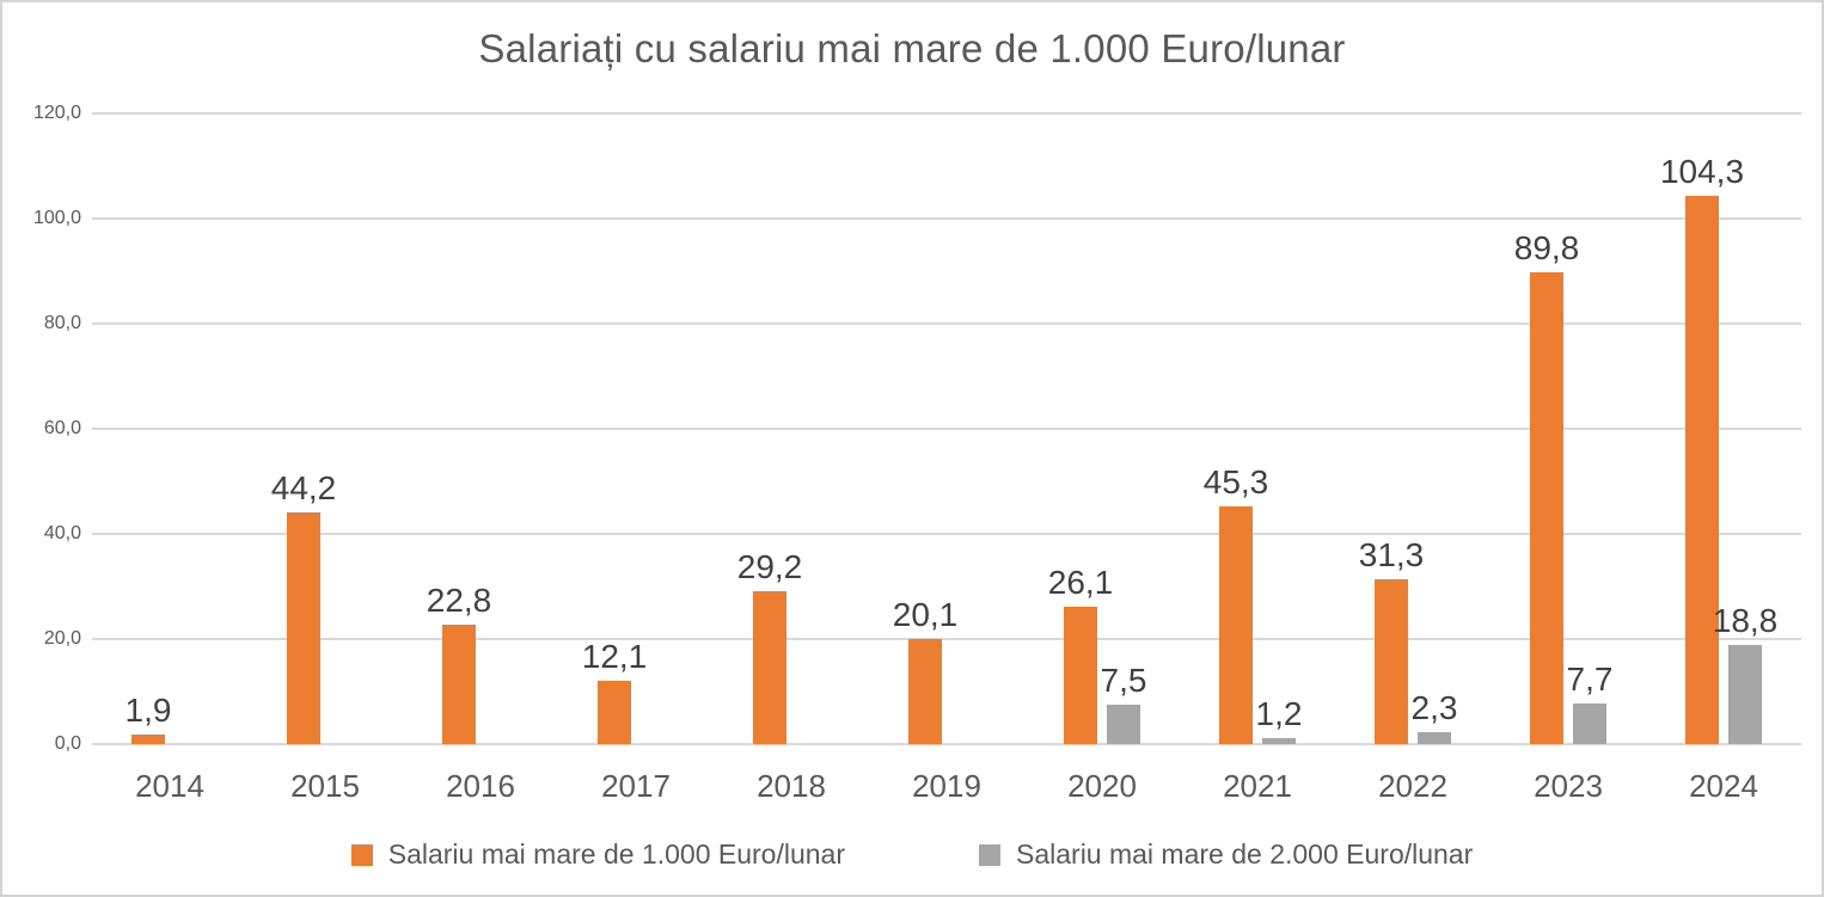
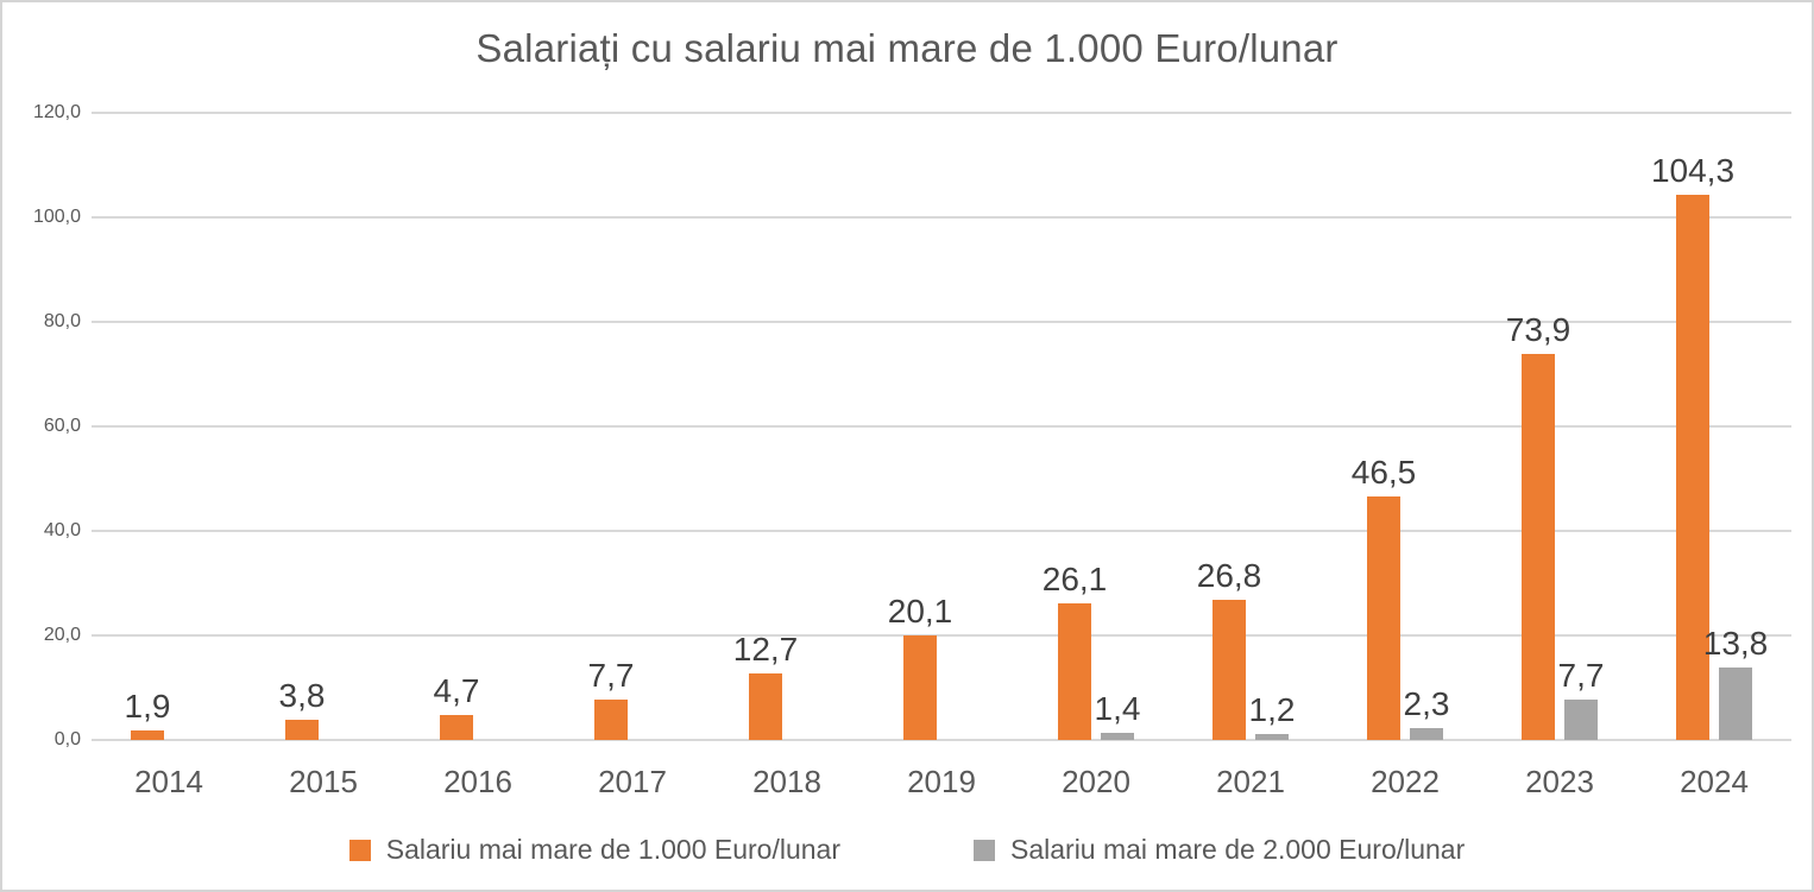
Salariu mai mare de 1.000 Euro/lunar/2015: 44,2 -> 3,8
Salariu mai mare de 1.000 Euro/lunar/2016: 22,8 -> 4,7
Salariu mai mare de 1.000 Euro/lunar/2017: 12,1 -> 7,7
Salariu mai mare de 1.000 Euro/lunar/2018: 29,2 -> 12,7
Salariu mai mare de 2.000 Euro/lunar/2020: 7,5 -> 1,4
Salariu mai mare de 1.000 Euro/lunar/2021: 45,3 -> 26,8
Salariu mai mare de 1.000 Euro/lunar/2022: 31,3 -> 46,5
Salariu mai mare de 1.000 Euro/lunar/2023: 89,8 -> 73,9
Salariu mai mare de 2.000 Euro/lunar/2024: 18,8 -> 13,8
